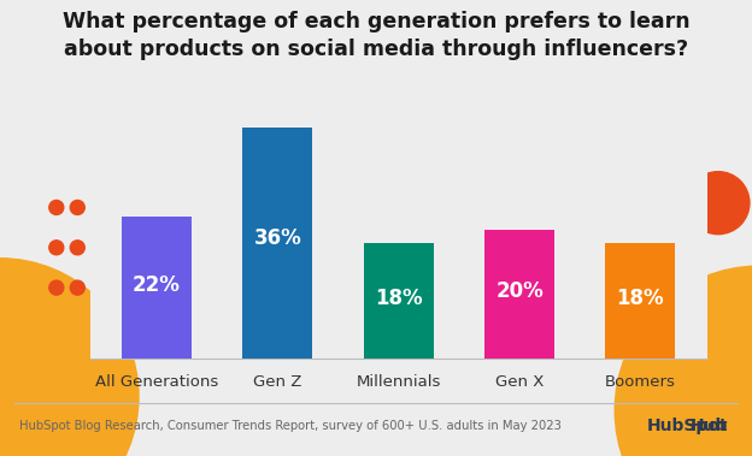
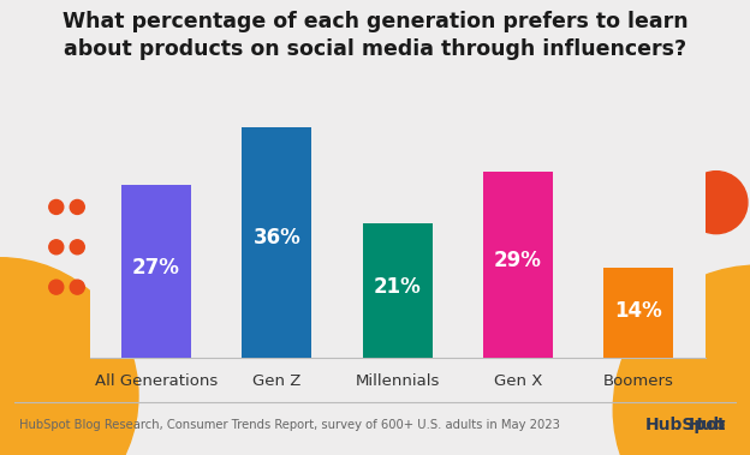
All Generations: 22% -> 27%
Millennials: 18% -> 21%
Gen X: 20% -> 29%
Boomers: 18% -> 14%
